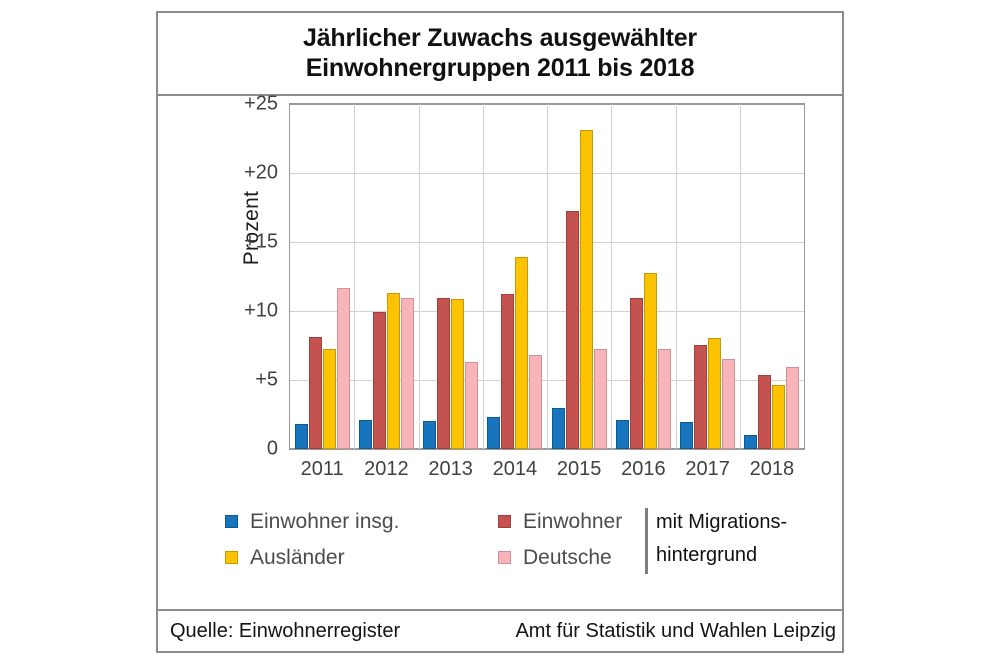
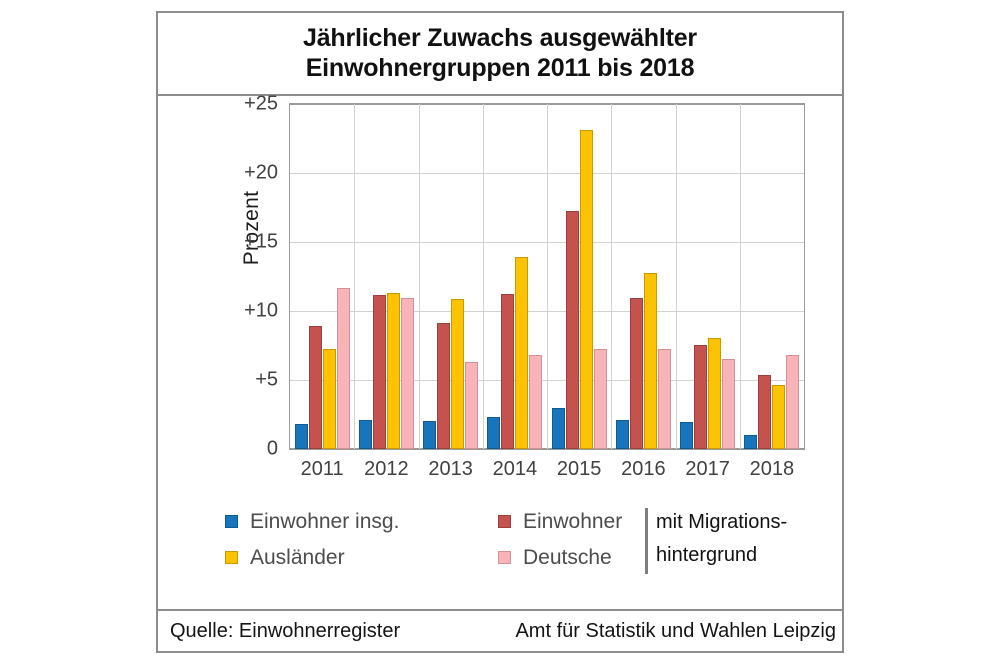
Einwohner/2011: 8.1 -> 8.9
Einwohner/2012: 9.9 -> 11.1
Einwohner/2013: 10.9 -> 9.1
Deutsche/2018: 5.9 -> 6.8
